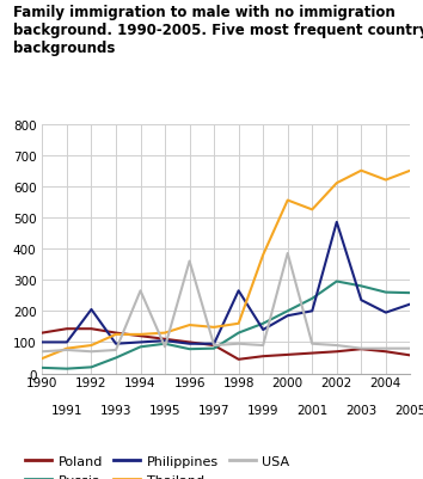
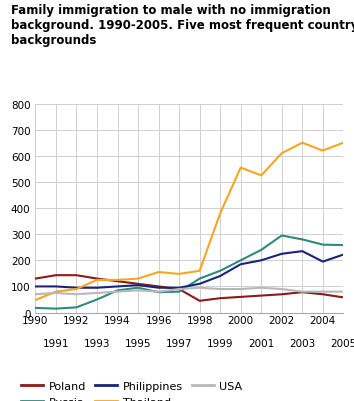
Philippines/1992: 205 -> 95
USA/1994: 265 -> 80
USA/1996: 360 -> 80
Philippines/1998: 265 -> 110
USA/2000: 385 -> 90
Philippines/2002: 485 -> 225
